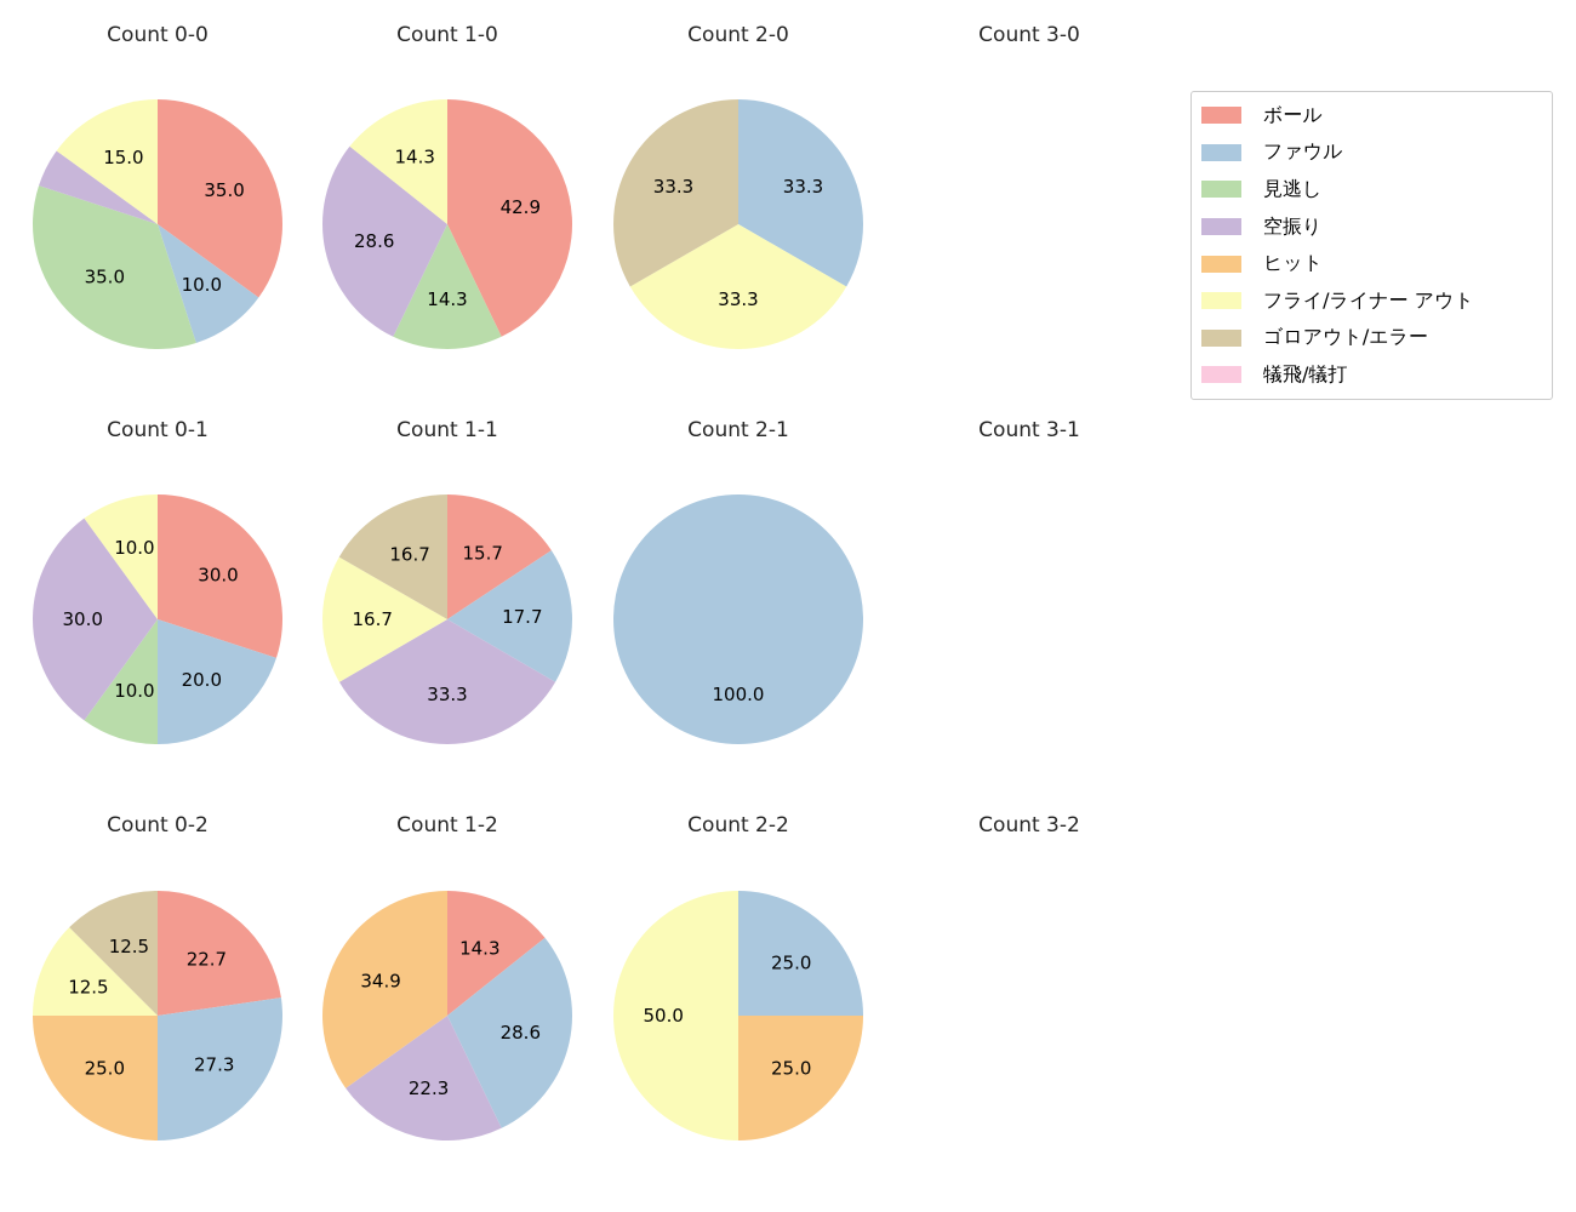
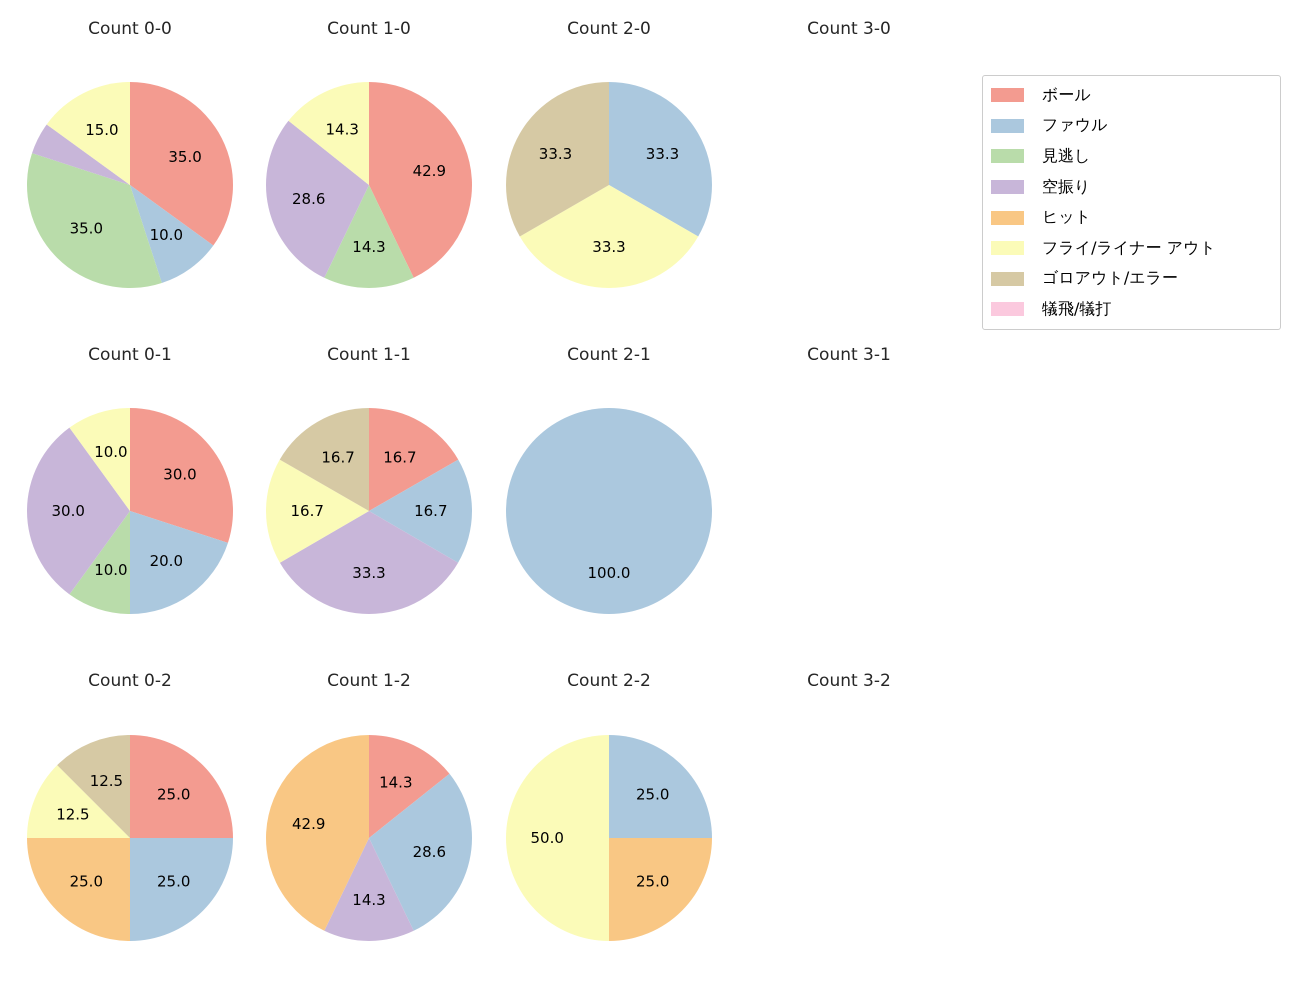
Count 1-1/ボール: 15.7 -> 16.7
Count 1-1/ファウル: 17.7 -> 16.7
Count 0-2/ボール: 22.7 -> 25.0
Count 0-2/ファウル: 27.3 -> 25.0
Count 1-2/空振り: 22.3 -> 14.3
Count 1-2/ヒット: 34.9 -> 42.9
